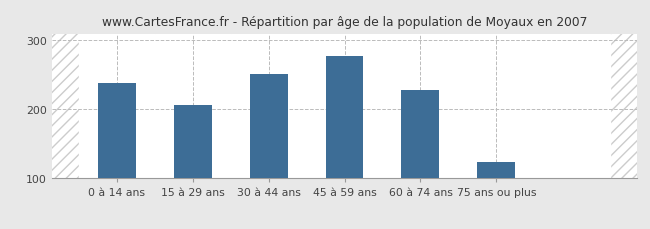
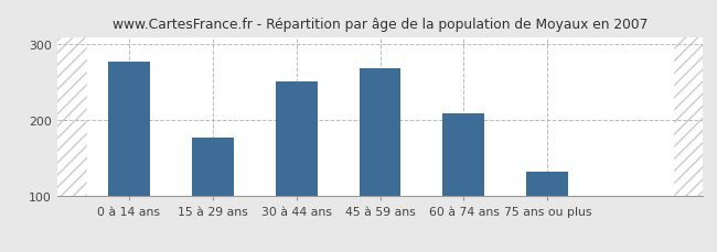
0 à 14 ans: 238 -> 278
15 à 29 ans: 206 -> 178
45 à 59 ans: 278 -> 268
60 à 74 ans: 228 -> 209
75 ans ou plus: 124 -> 132
